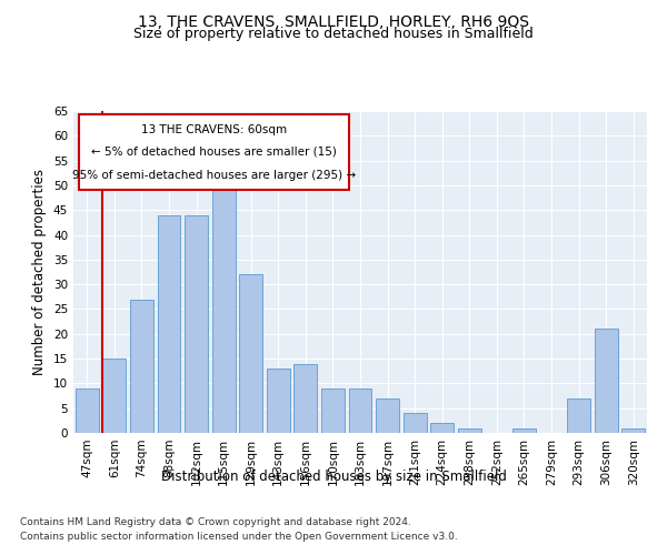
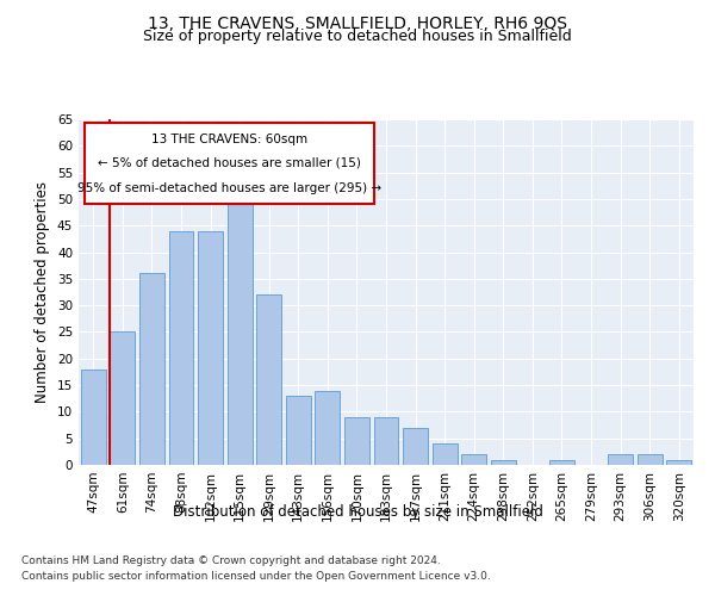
47sqm: 9 -> 18
61sqm: 15 -> 25
74sqm: 27 -> 36
293sqm: 7 -> 2
306sqm: 21 -> 2
